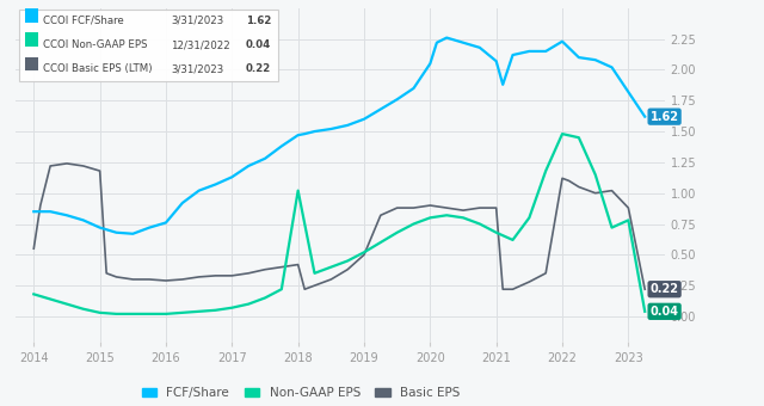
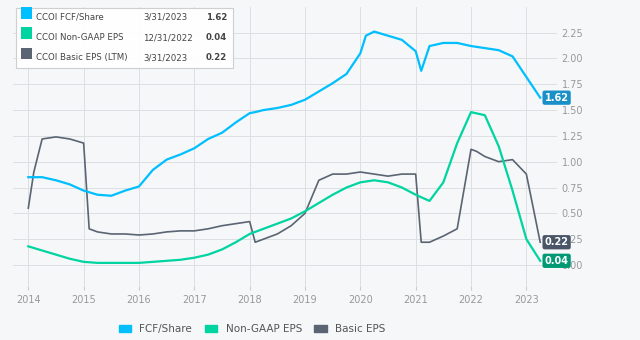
Non-GAAP EPS/2018: 1.02 -> 0.30
FCF/Share/2022: 2.23 -> 2.12
Non-GAAP EPS/2023: 0.78 -> 0.25
